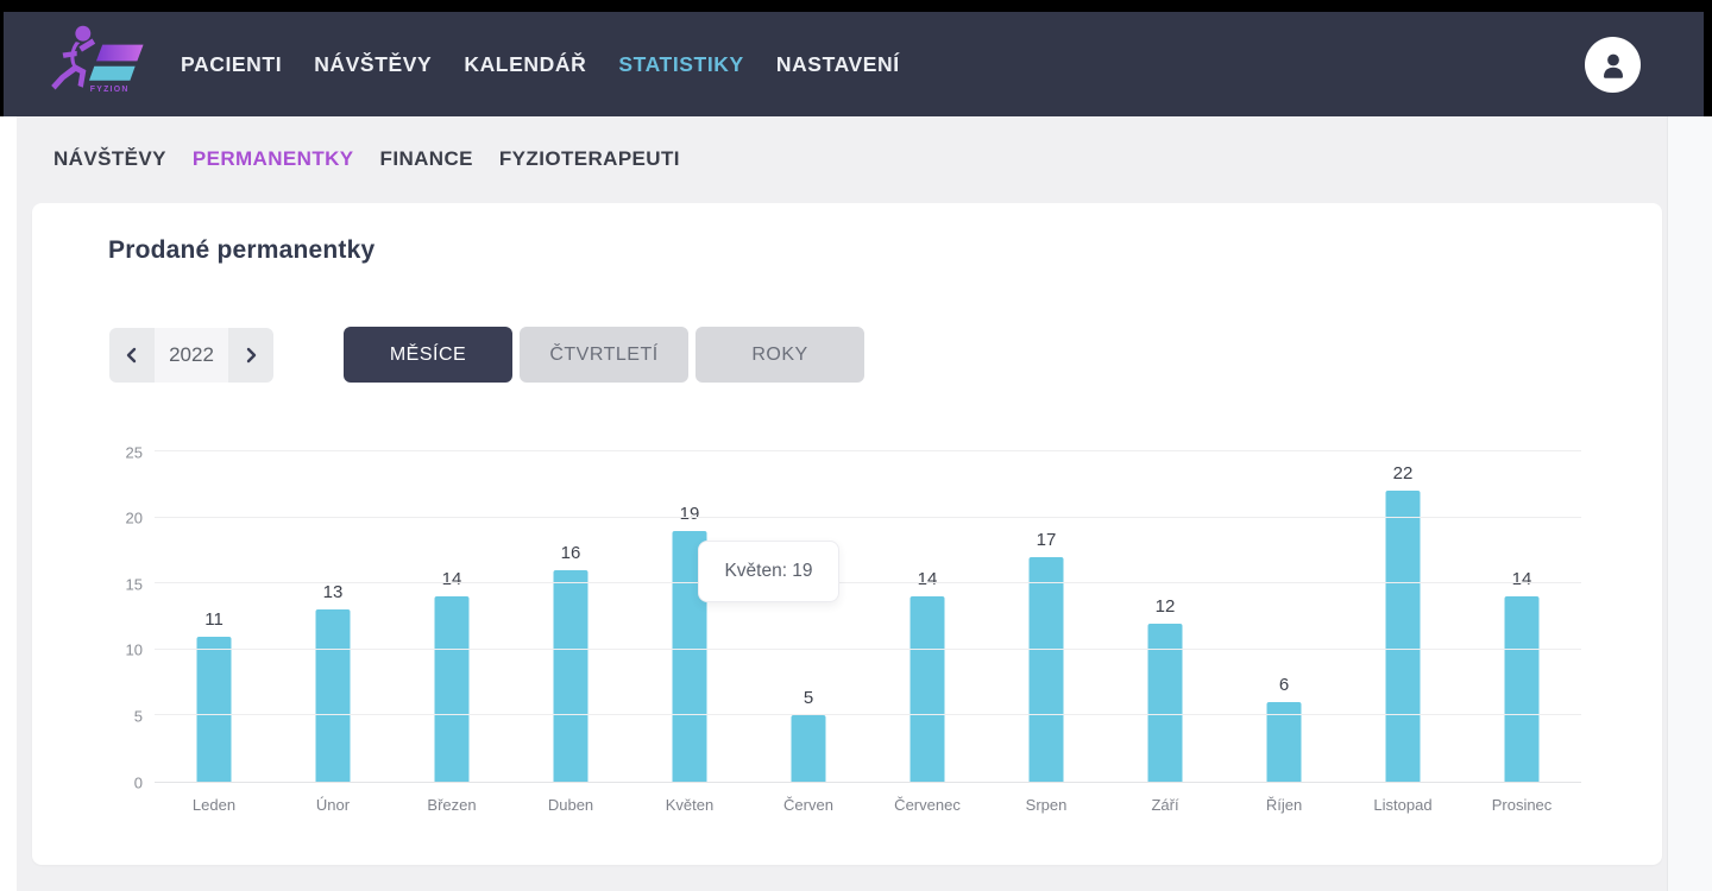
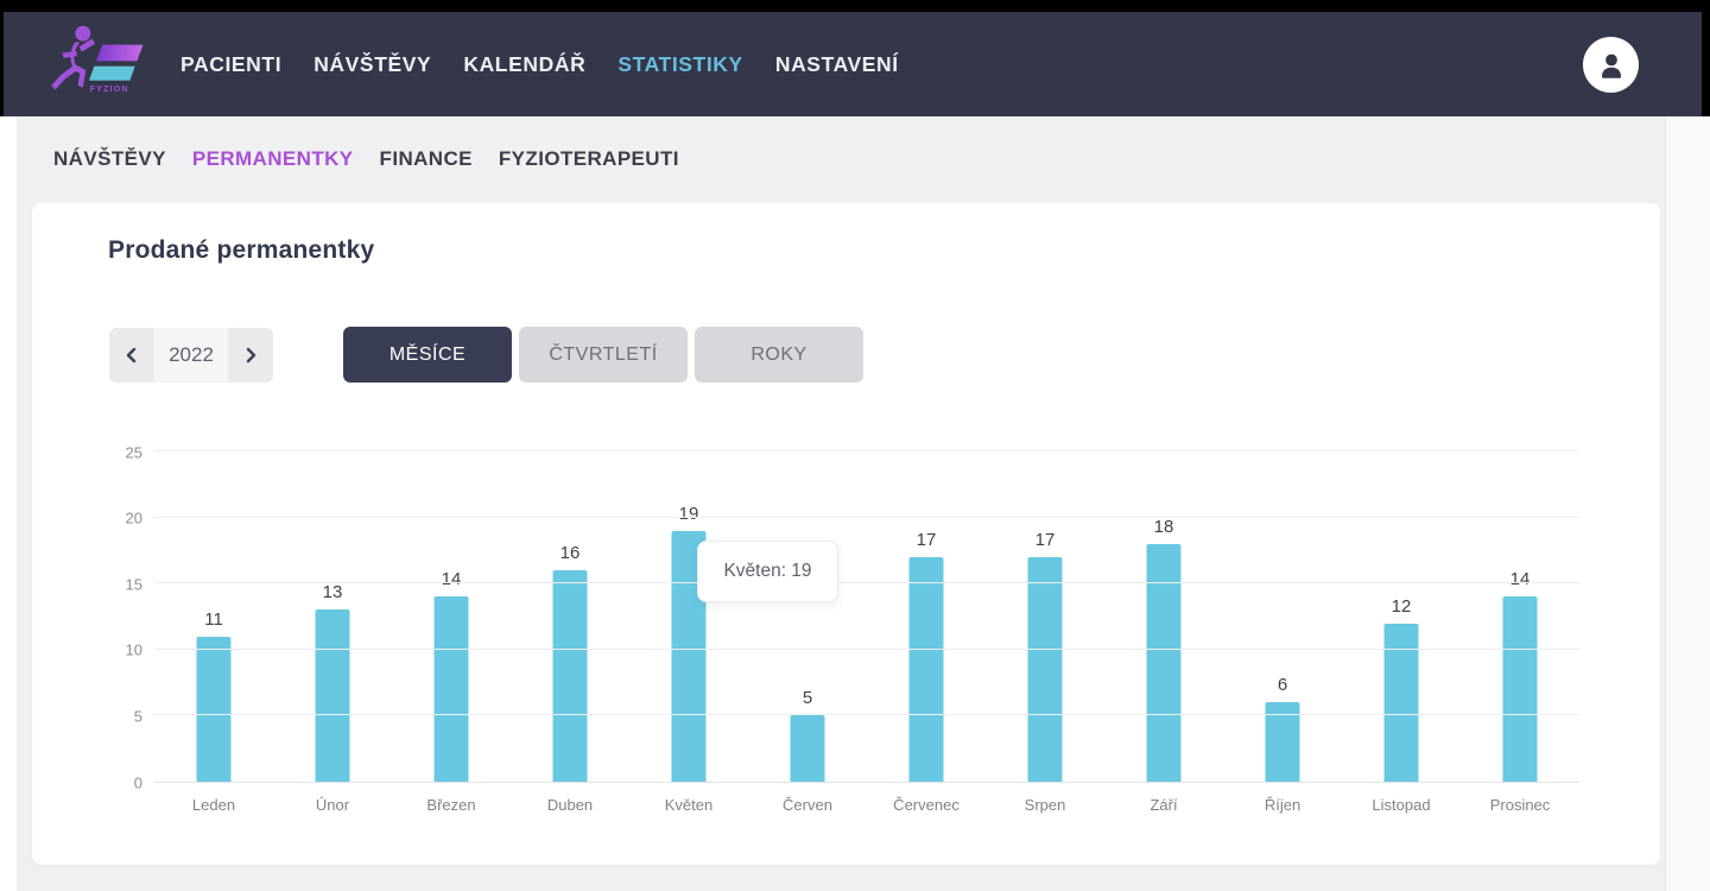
Červenec: 14 -> 17
Září: 12 -> 18
Listopad: 22 -> 12
